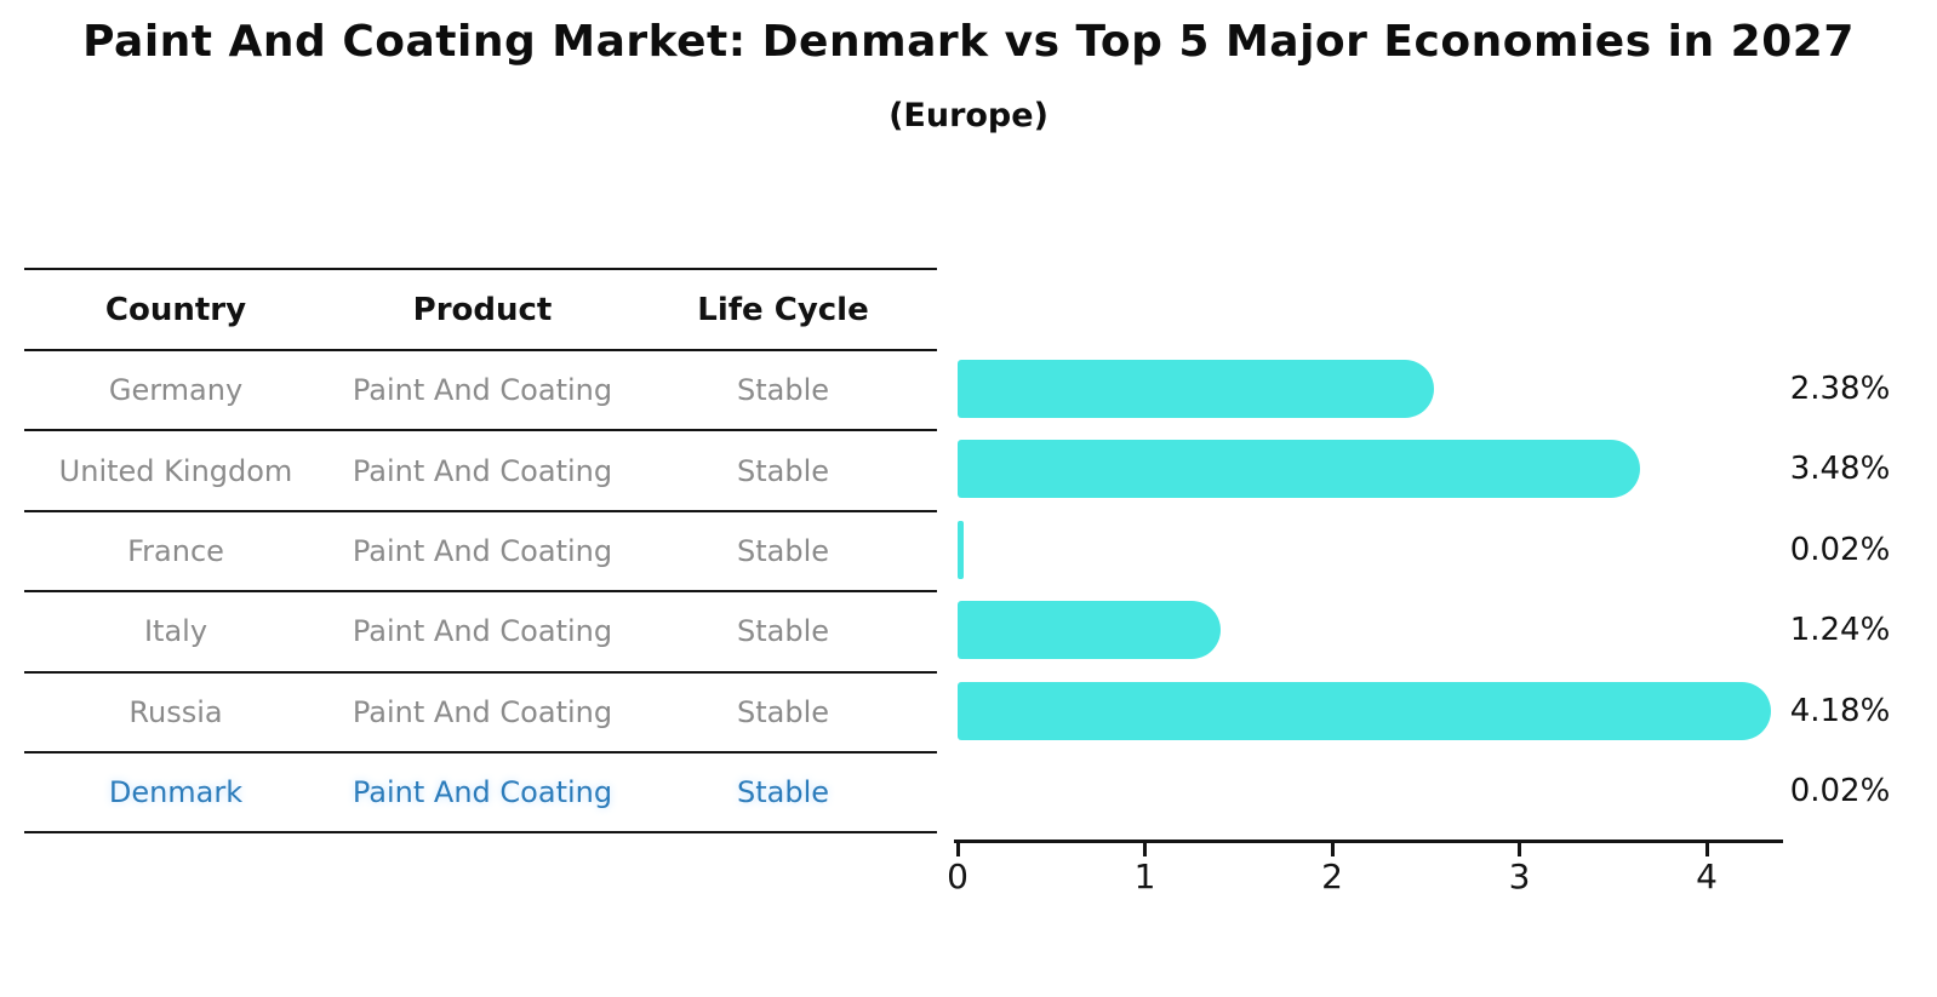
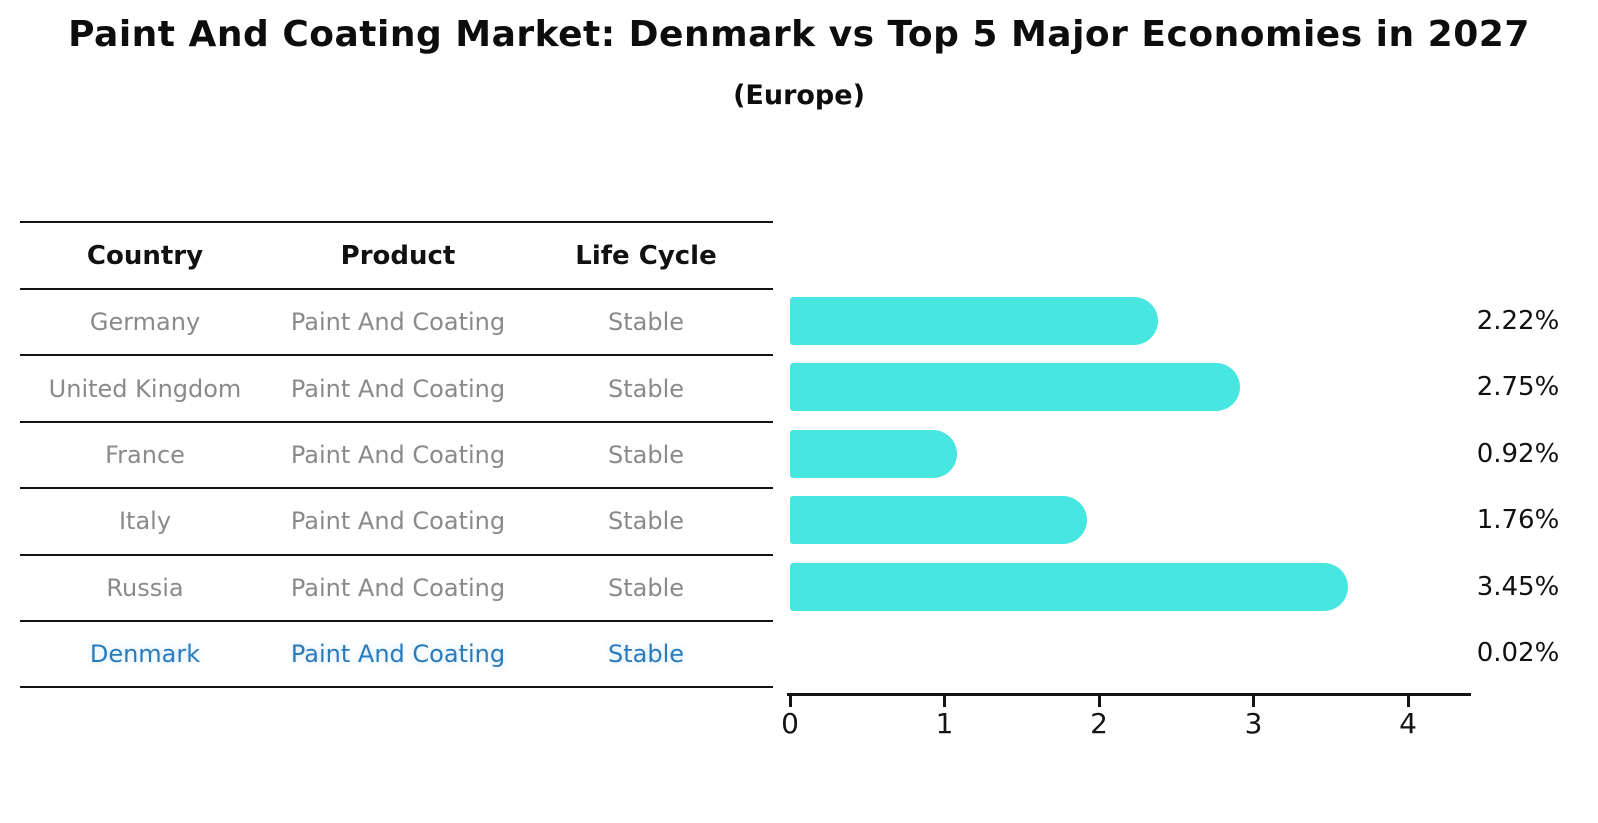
Germany: 2.38% -> 2.22%
United Kingdom: 3.48% -> 2.75%
France: 0.02% -> 0.92%
Italy: 1.24% -> 1.76%
Russia: 4.18% -> 3.45%
